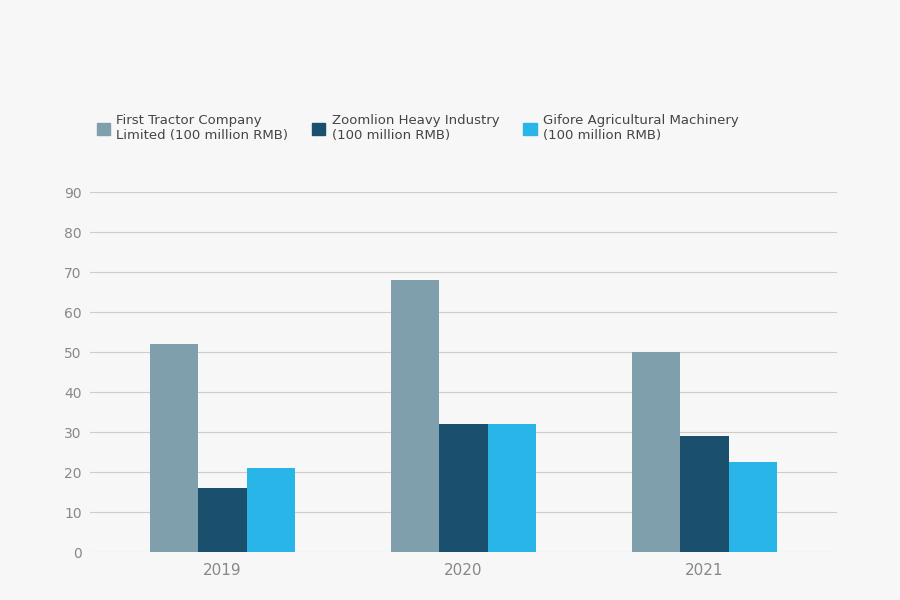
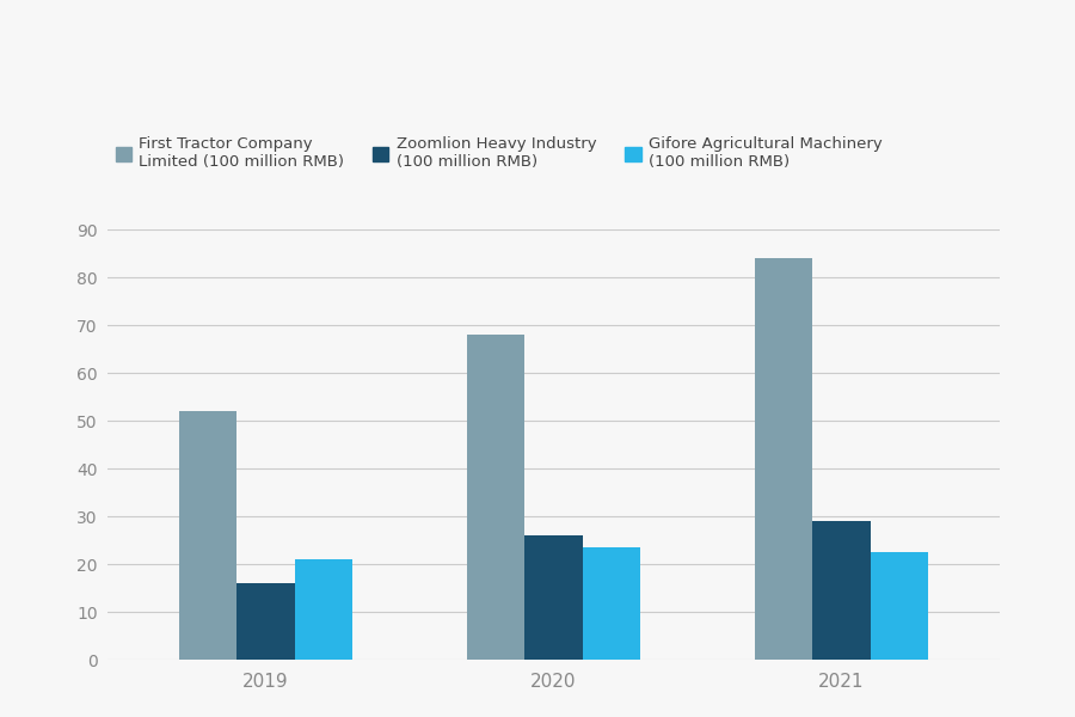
Zoomlion Heavy Industry (100 million RMB)/2020: 32 -> 26
Gifore Agricultural Machinery (100 million RMB)/2020: 32.0 -> 23.5
First Tractor Company Limited (100 million RMB)/2021: 50 -> 84
